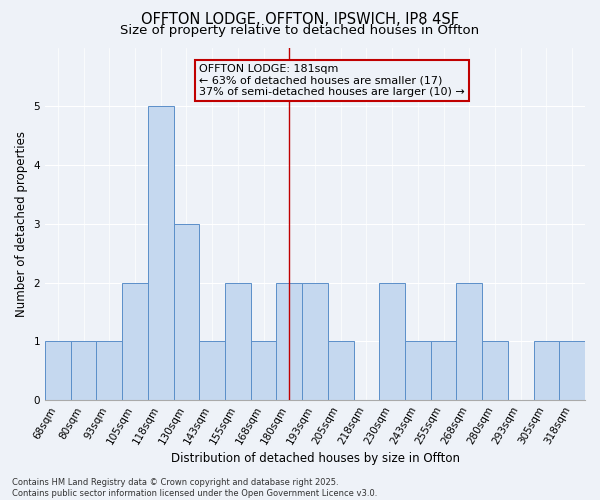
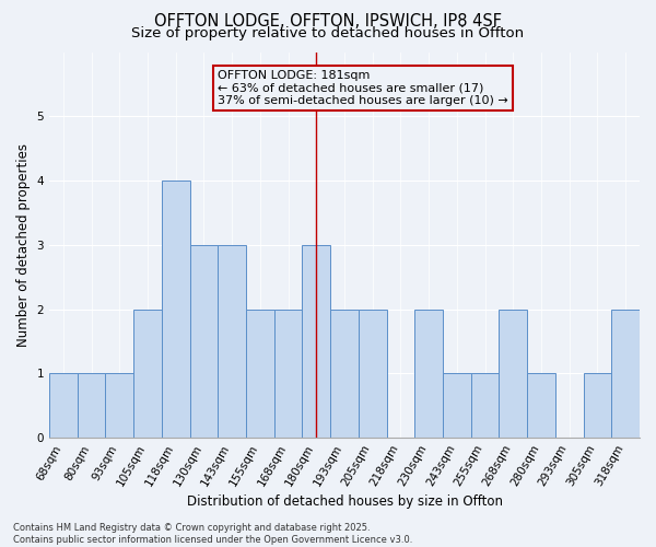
118sqm: 5 -> 4
143sqm: 1 -> 3
168sqm: 1 -> 2
180sqm: 2 -> 3
205sqm: 1 -> 2
318sqm: 1 -> 2
